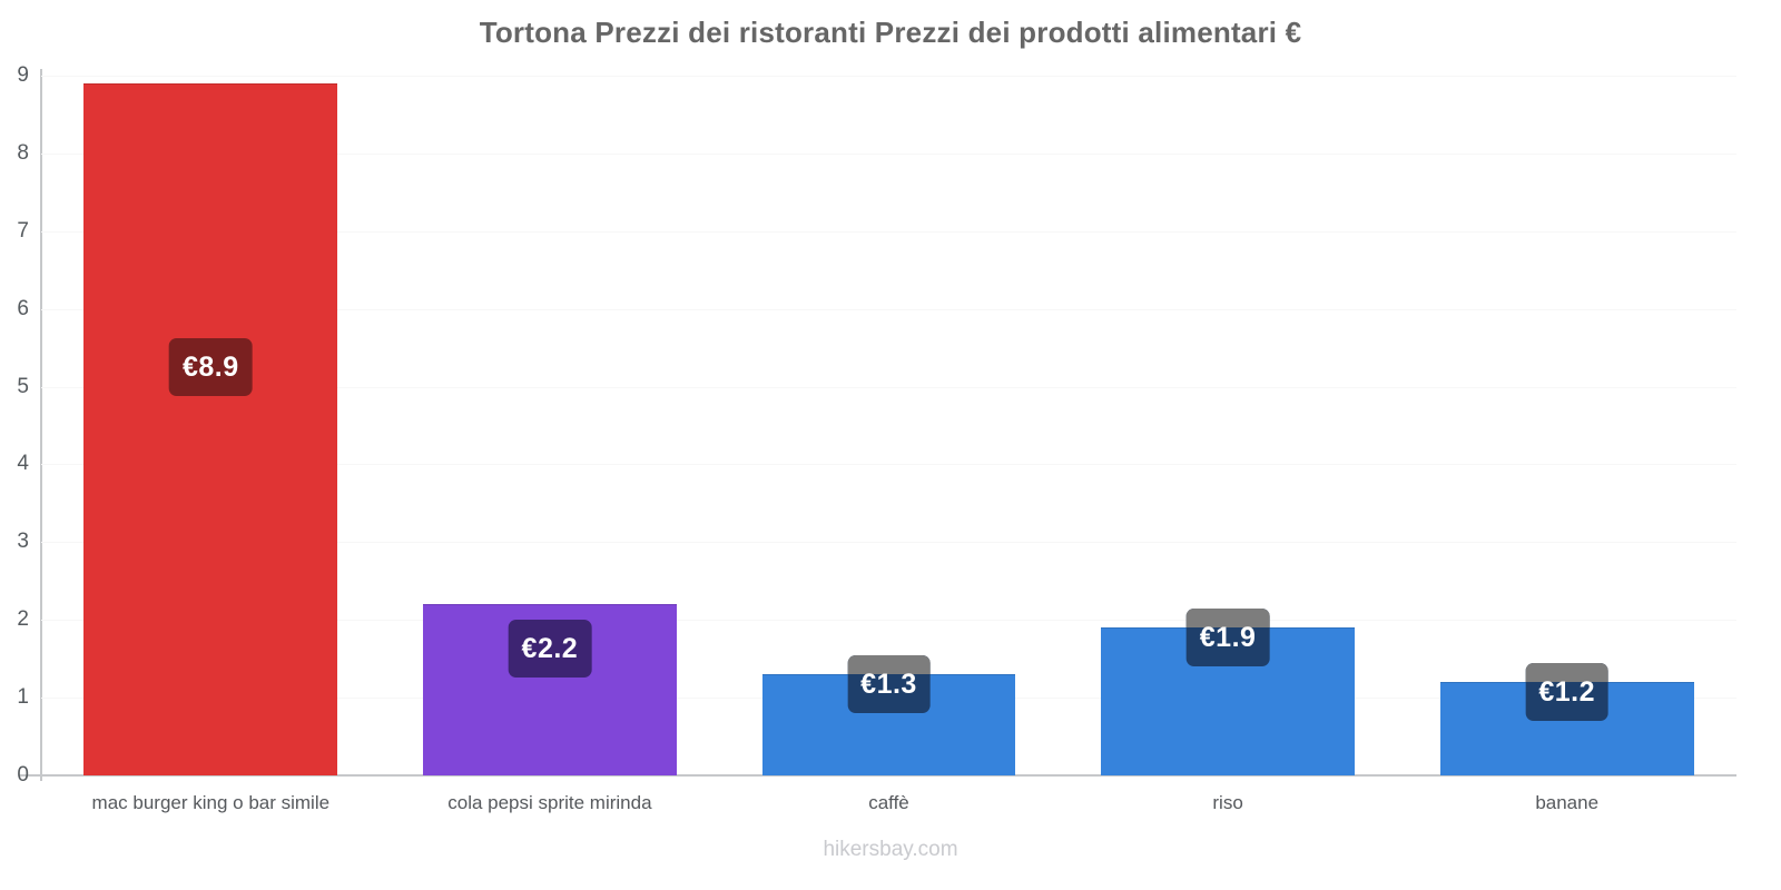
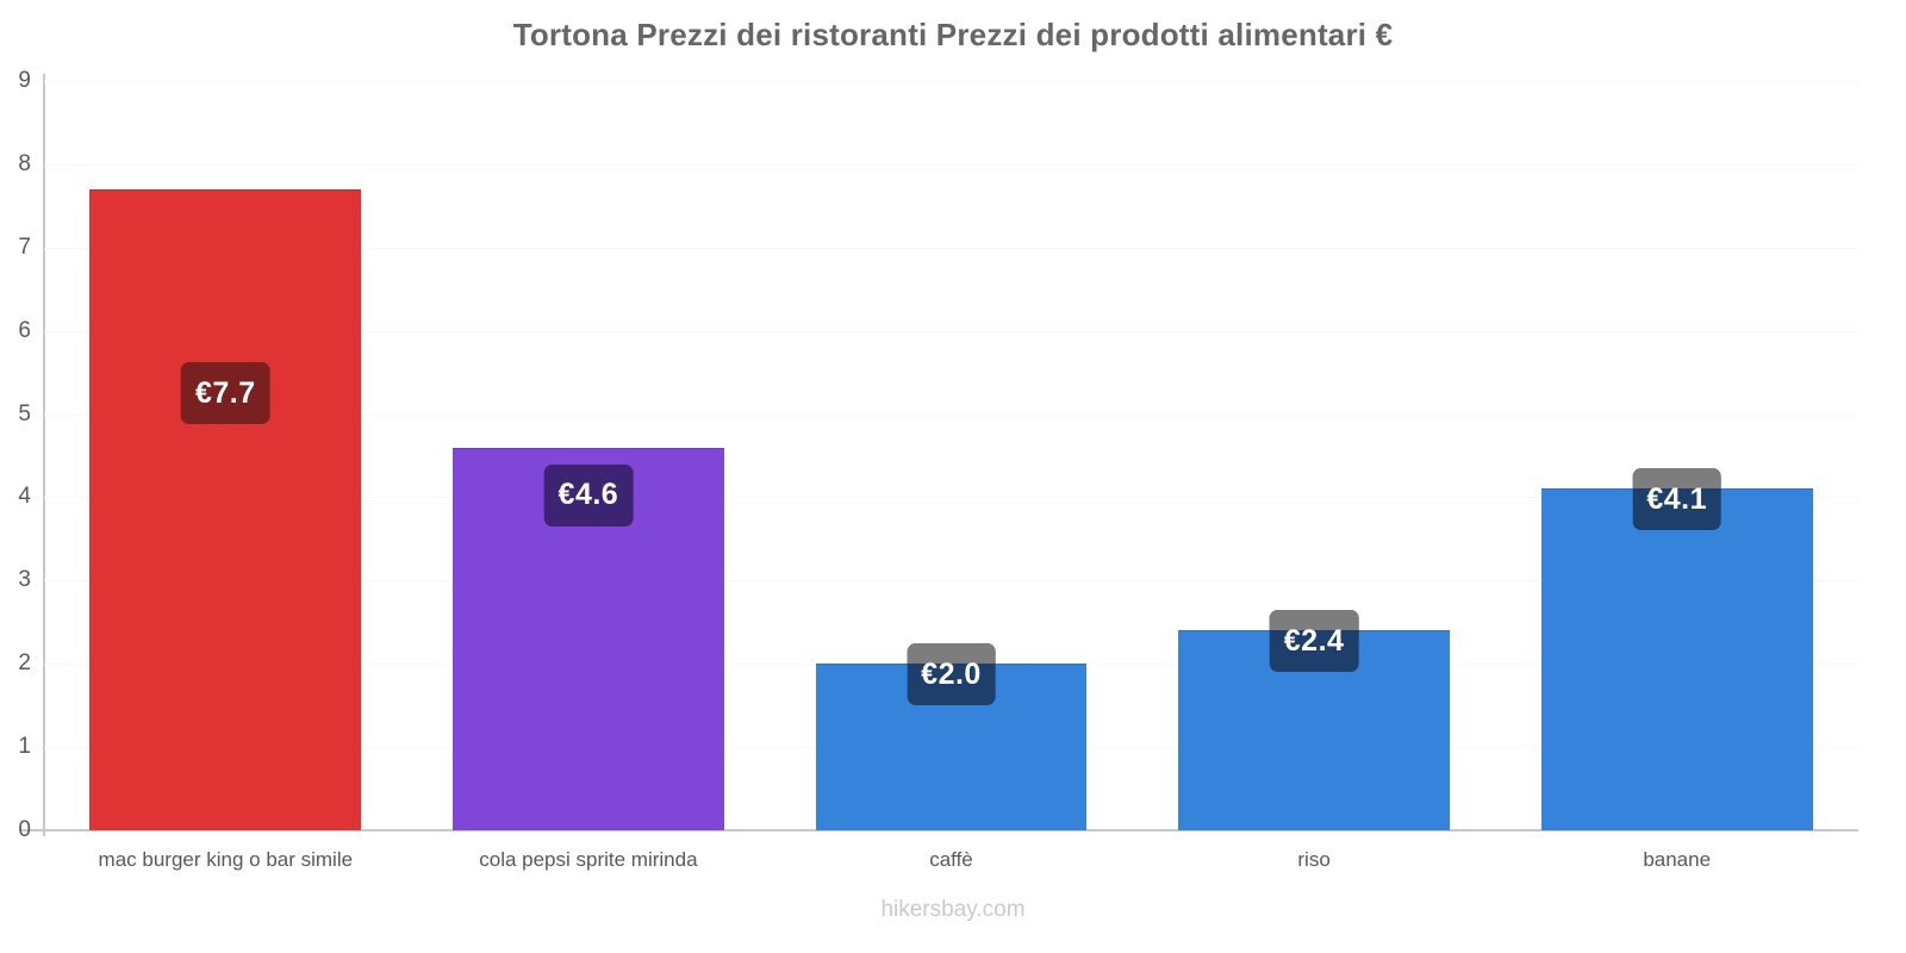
mac burger king o bar simile: €8.9 -> €7.7
cola pepsi sprite mirinda: €2.2 -> €4.6
caffè: €1.3 -> €2.0
riso: €1.9 -> €2.4
banane: €1.2 -> €4.1
